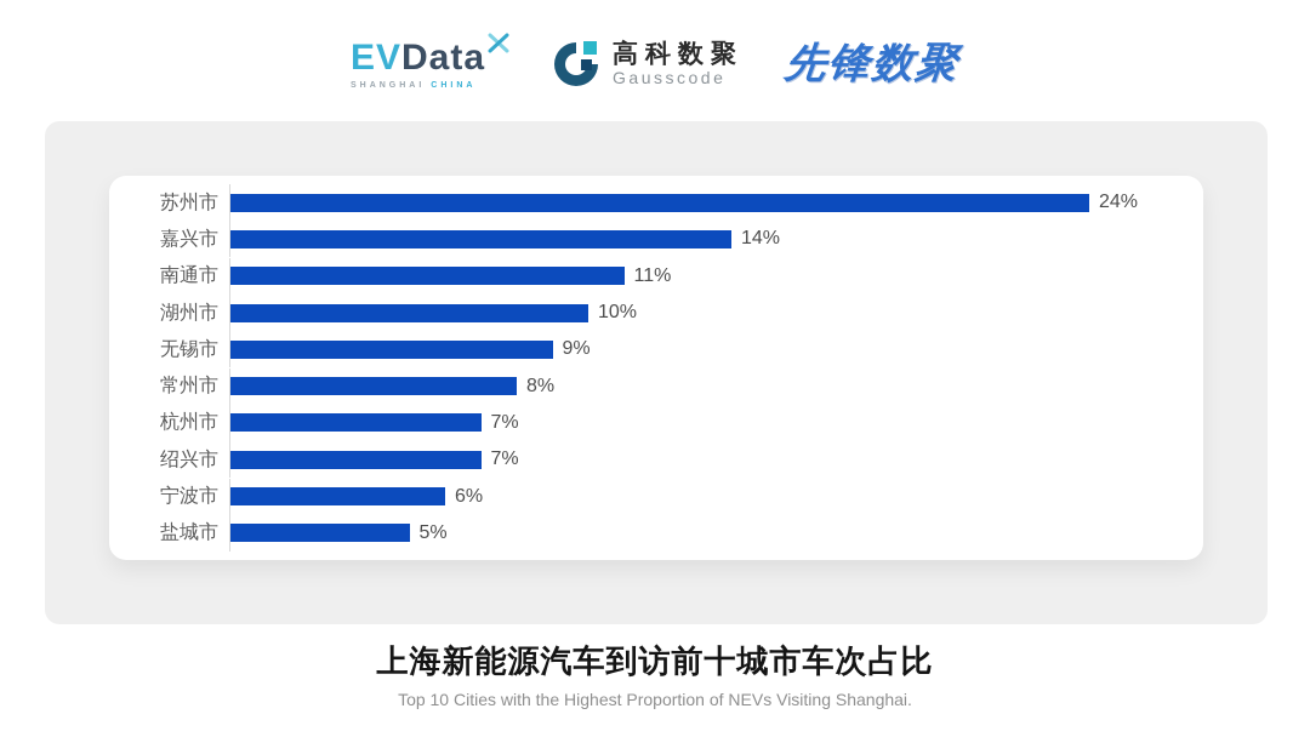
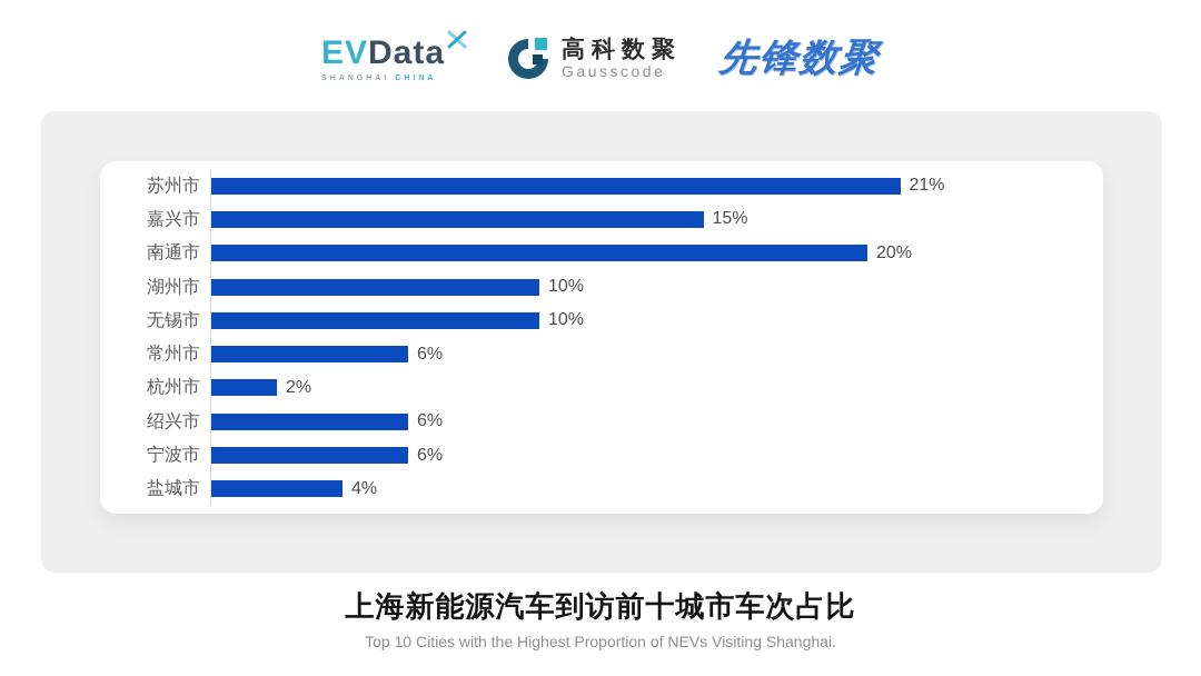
苏州市: 24% -> 21%
嘉兴市: 14% -> 15%
南通市: 11% -> 20%
无锡市: 9% -> 10%
常州市: 8% -> 6%
杭州市: 7% -> 2%
绍兴市: 7% -> 6%
盐城市: 5% -> 4%
